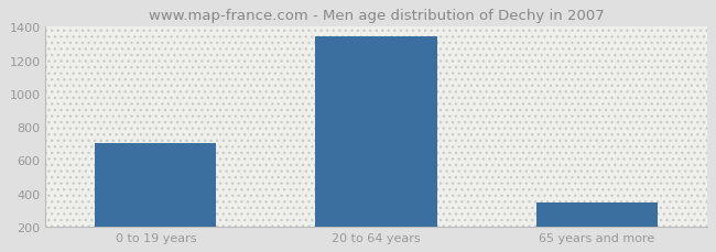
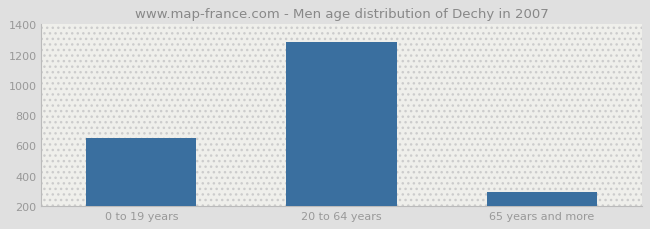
0 to 19 years: 700 -> 650
20 to 64 years: 1340 -> 1280
65 years and more: 340 -> 290
